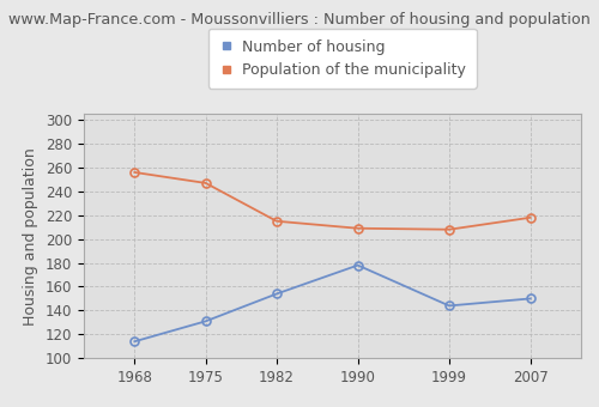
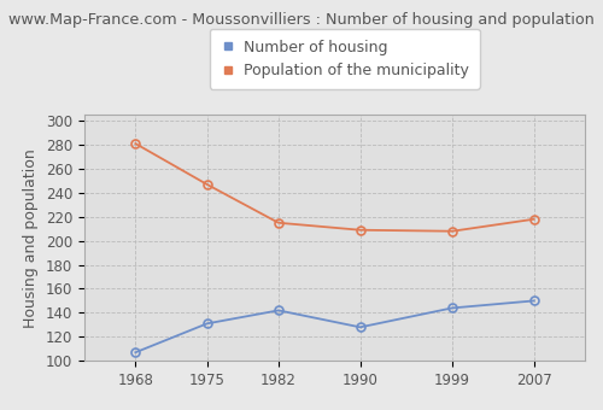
Number of housing/1968: 114 -> 107
Population of the municipality/1968: 256 -> 281
Number of housing/1982: 154 -> 142
Number of housing/1990: 178 -> 128
